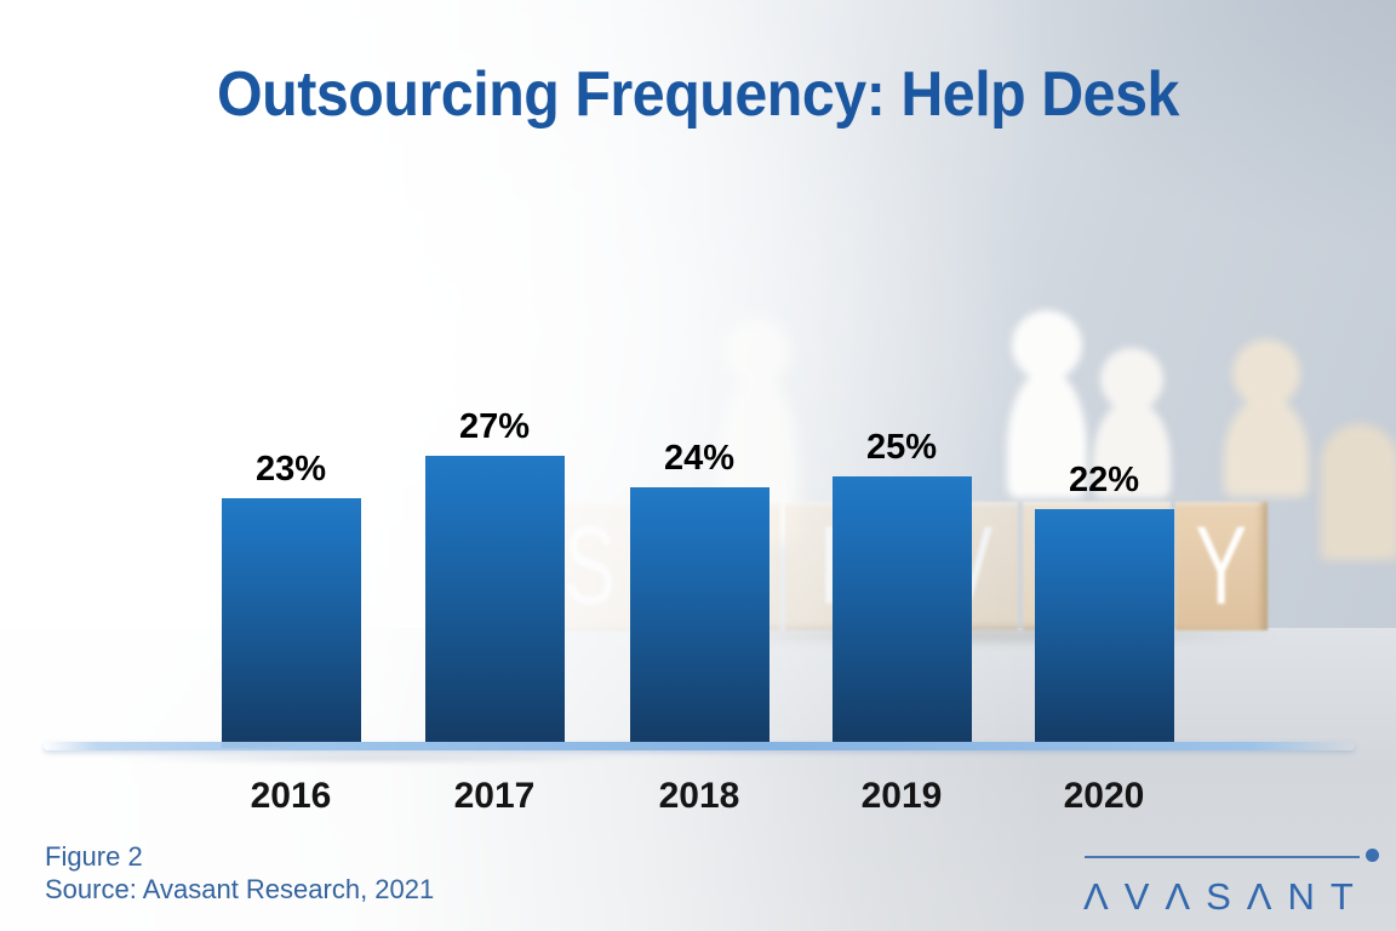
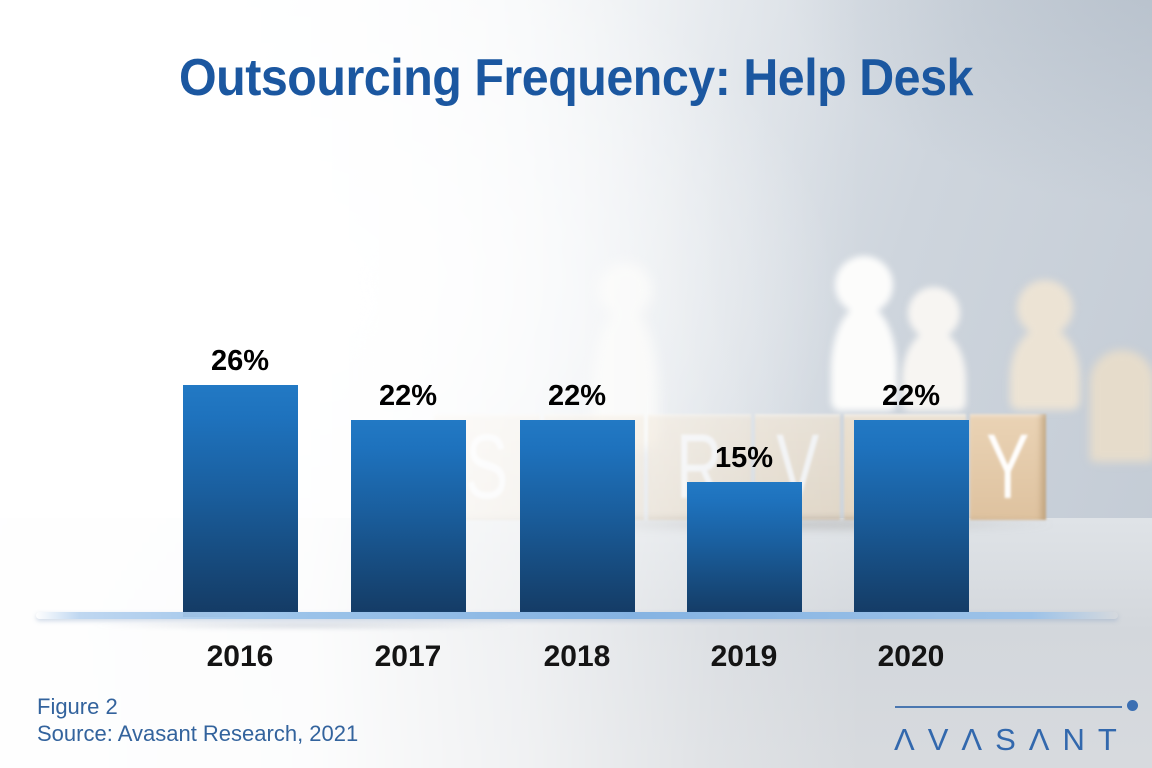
2016: 23% -> 26%
2017: 27% -> 22%
2018: 24% -> 22%
2019: 25% -> 15%
